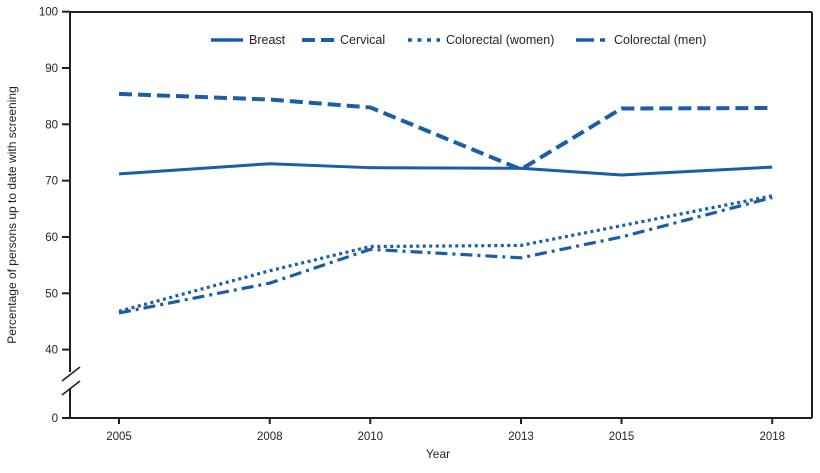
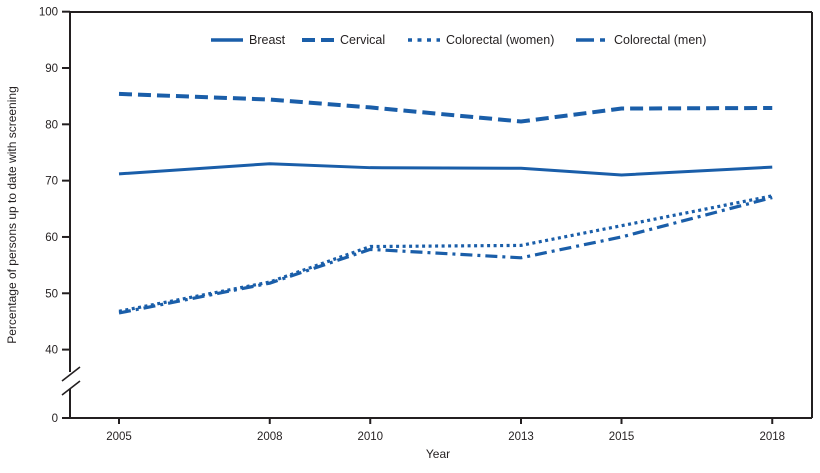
Colorectal (women)/2008: 54 -> 52
Cervical/2013: 72 -> 80
